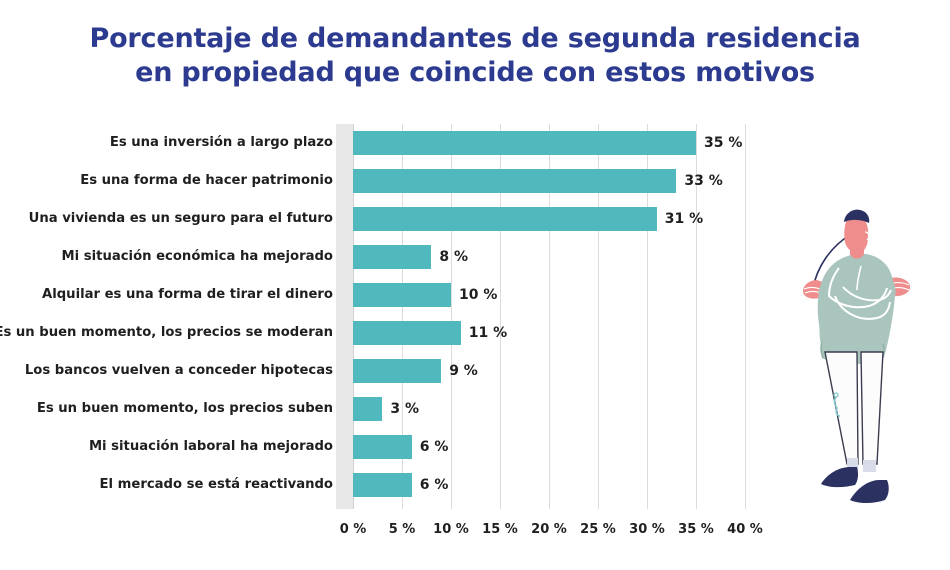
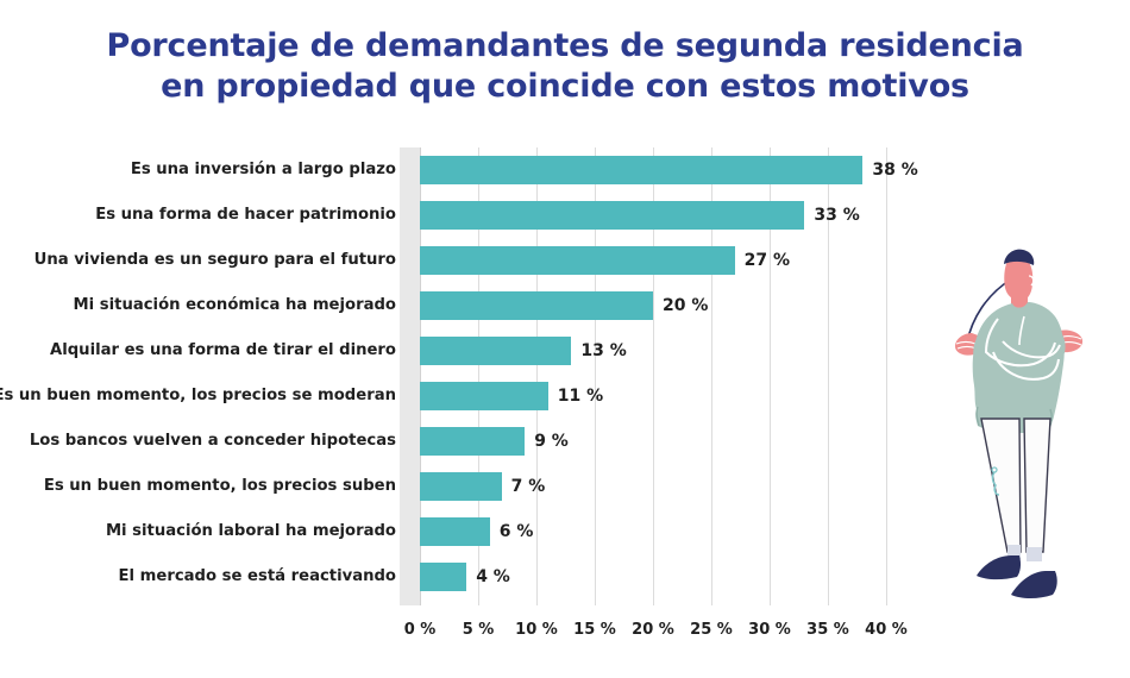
Es una inversión a largo plazo: 35 -> 38
Una vivienda es un seguro para el futuro: 31 -> 27
Mi situación económica ha mejorado: 8 -> 20
Alquilar es una forma de tirar el dinero: 10 -> 13
Es un buen momento, los precios suben: 3 -> 7
El mercado se está reactivando: 6 -> 4
